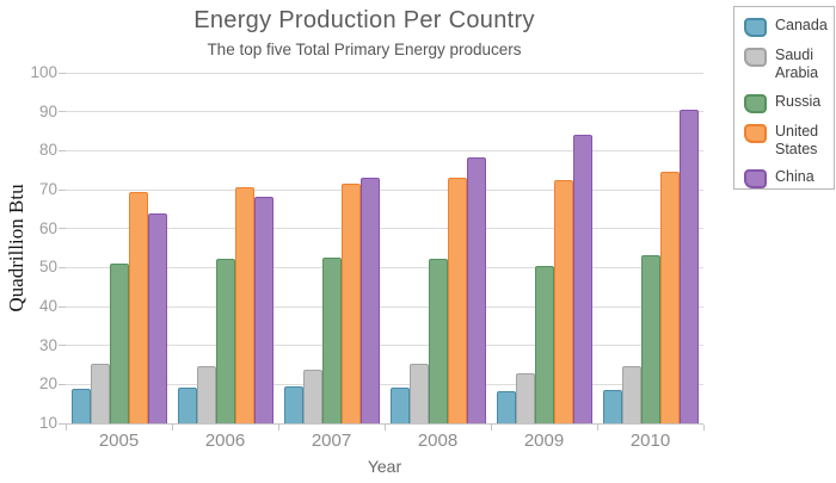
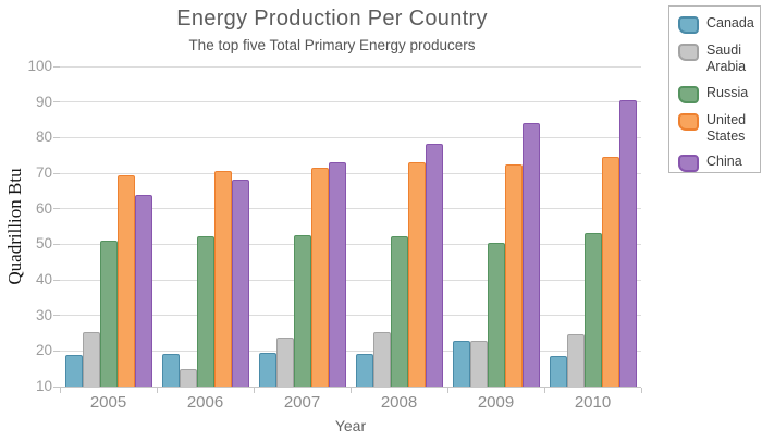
Saudi Arabia/2006: 25 -> 15
Canada/2009: 18 -> 23
